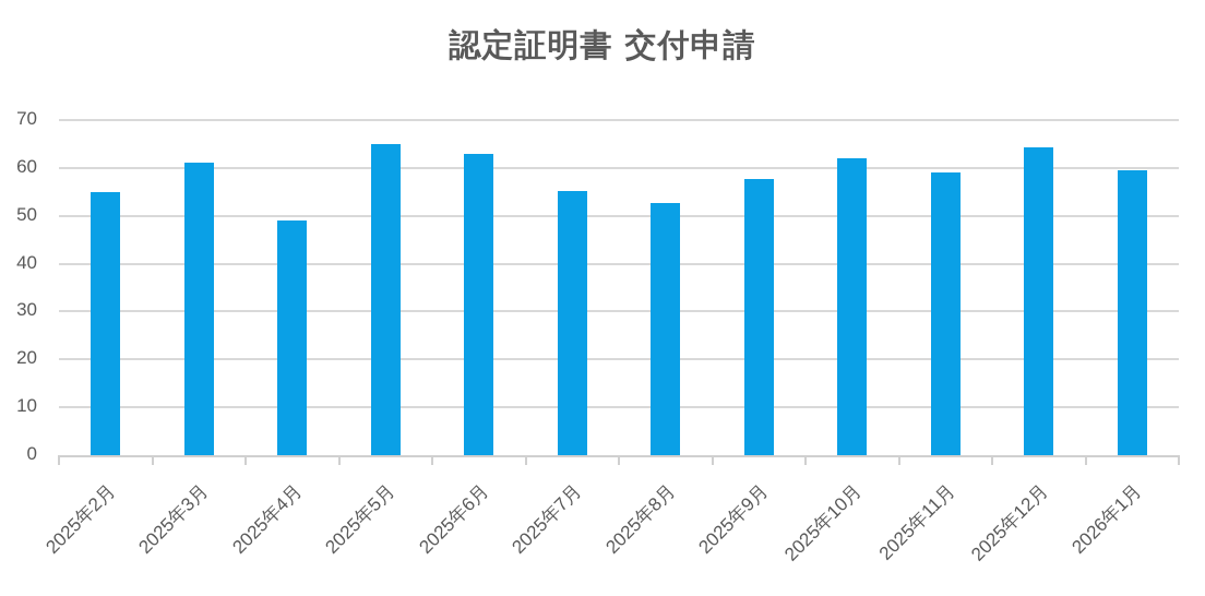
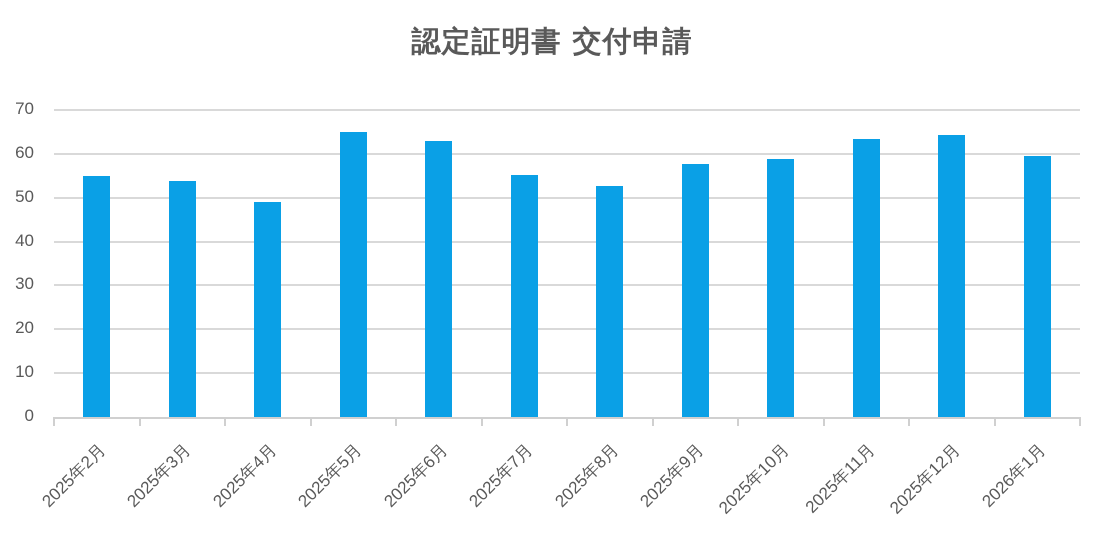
2025年3月: 61 -> 54
2025年10月: 62 -> 59
2025年11月: 59 -> 63
